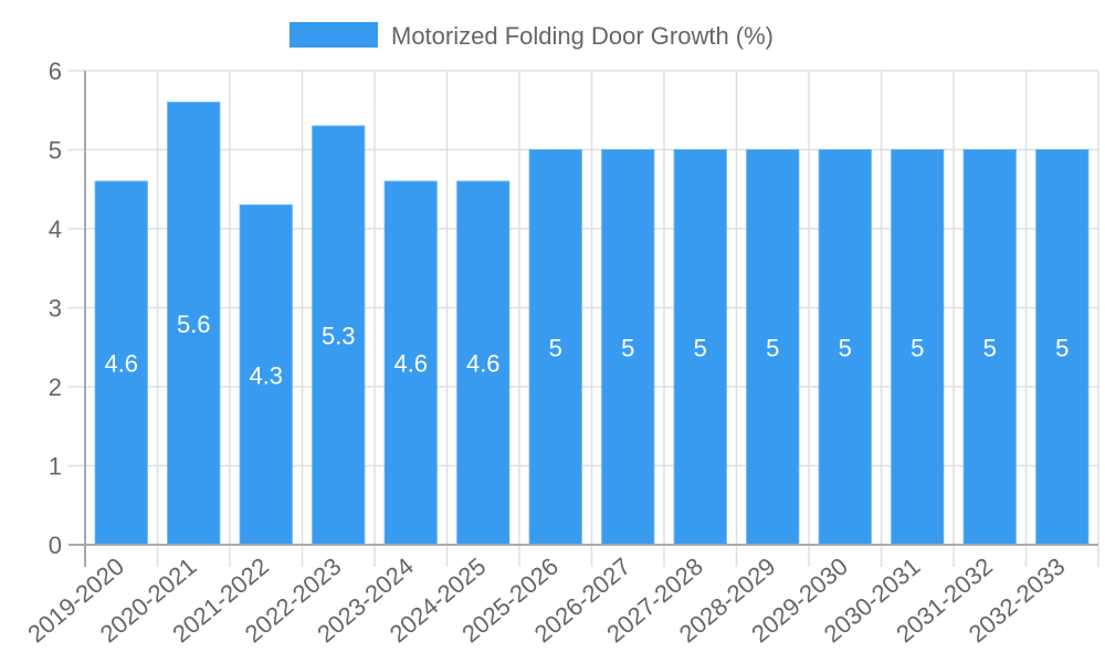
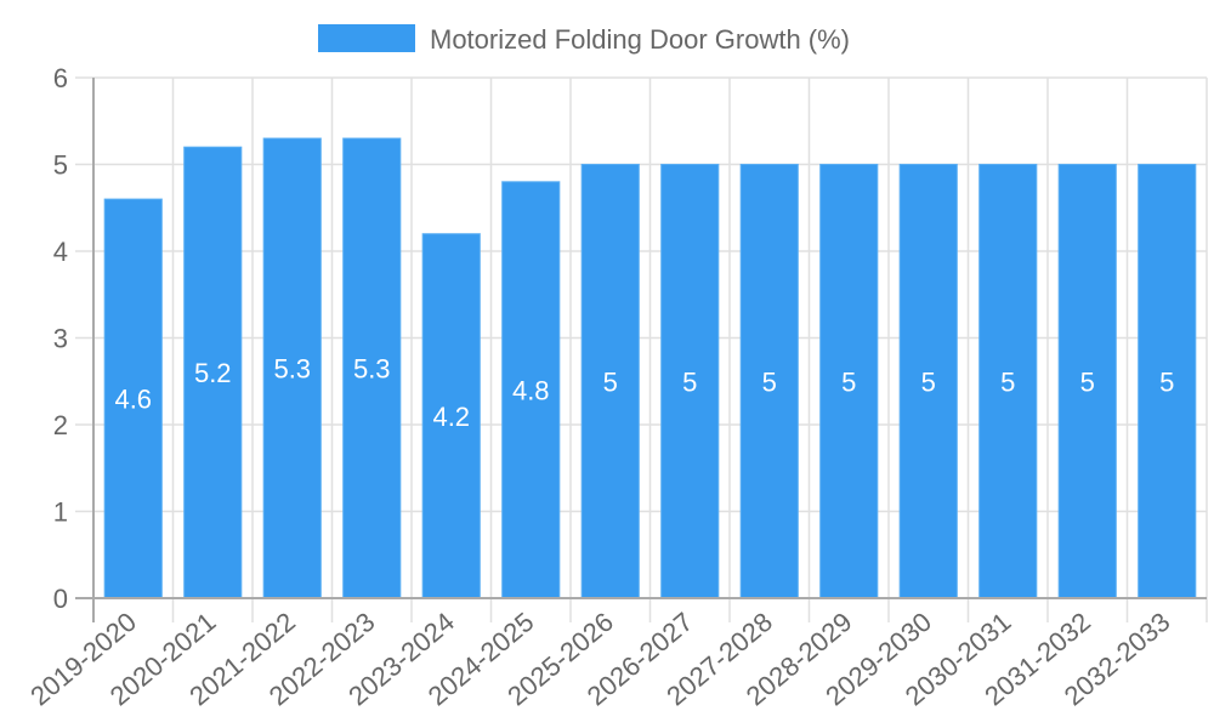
2020-2021: 5.6 -> 5.2
2021-2022: 4.3 -> 5.3
2023-2024: 4.6 -> 4.2
2024-2025: 4.6 -> 4.8
